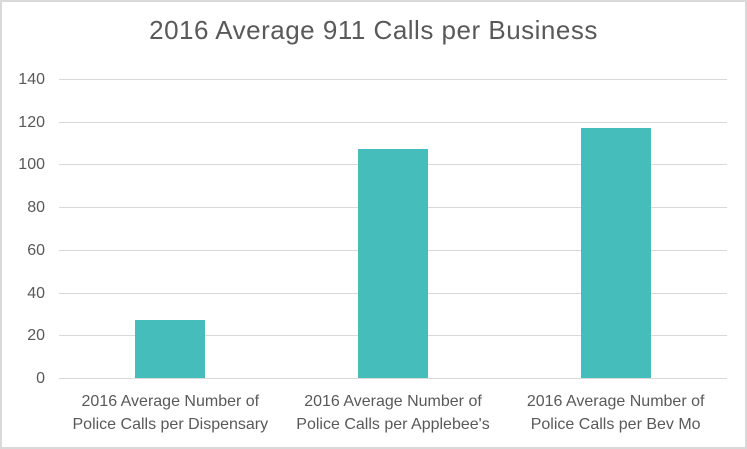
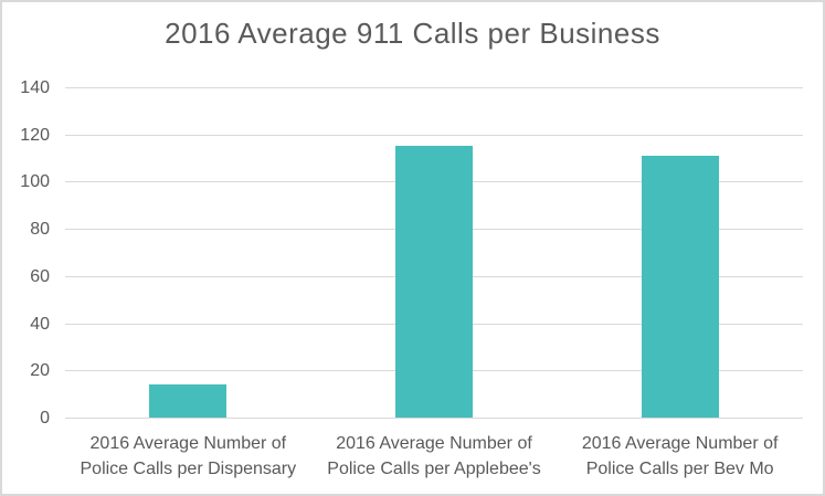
2016 Average Number of Police Calls per Dispensary: 27 -> 14
2016 Average Number of Police Calls per Applebee's: 107 -> 115
2016 Average Number of Police Calls per Bev Mo: 117 -> 111
